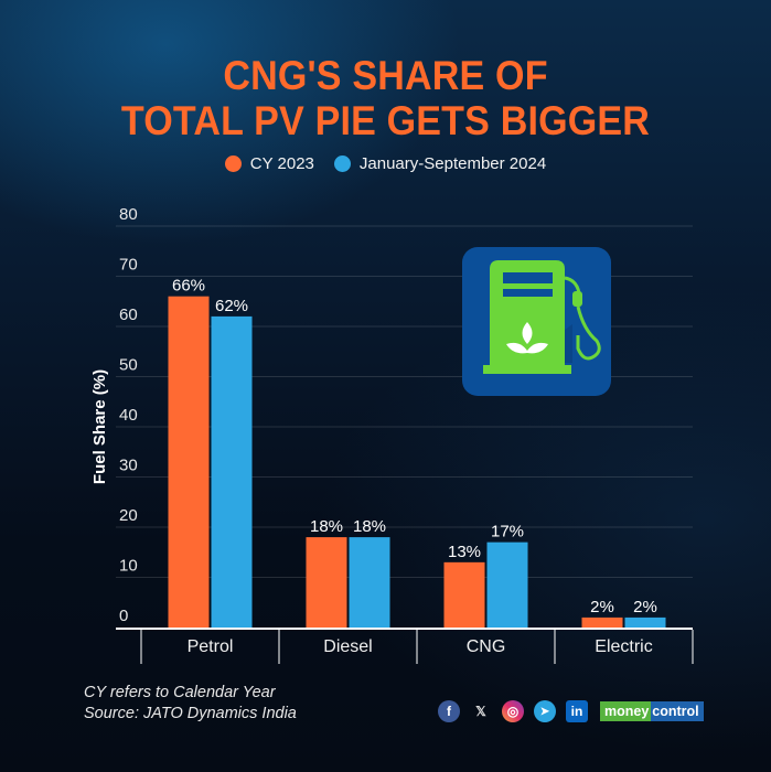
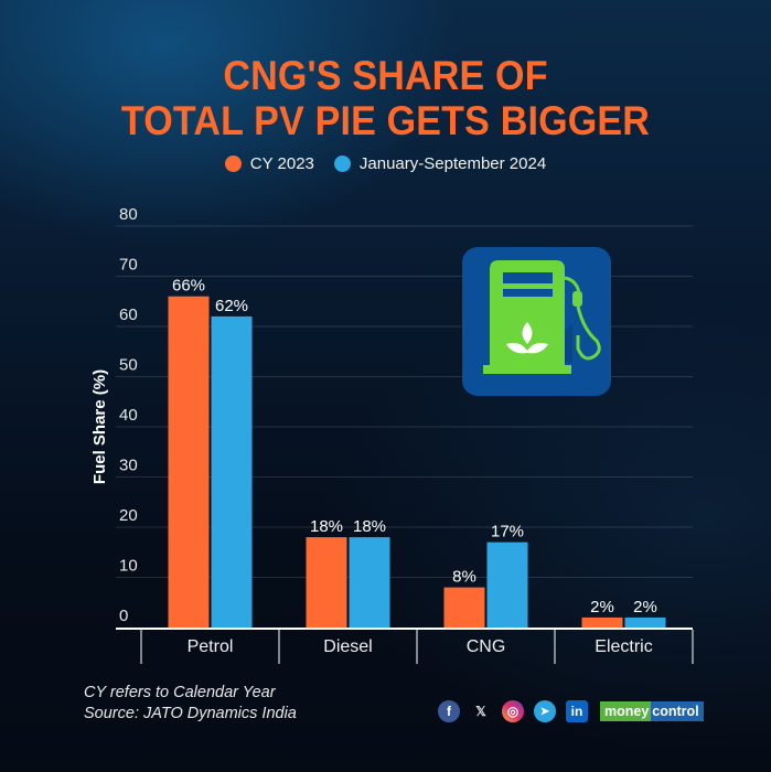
CY 2023/CNG: 13% -> 8%
